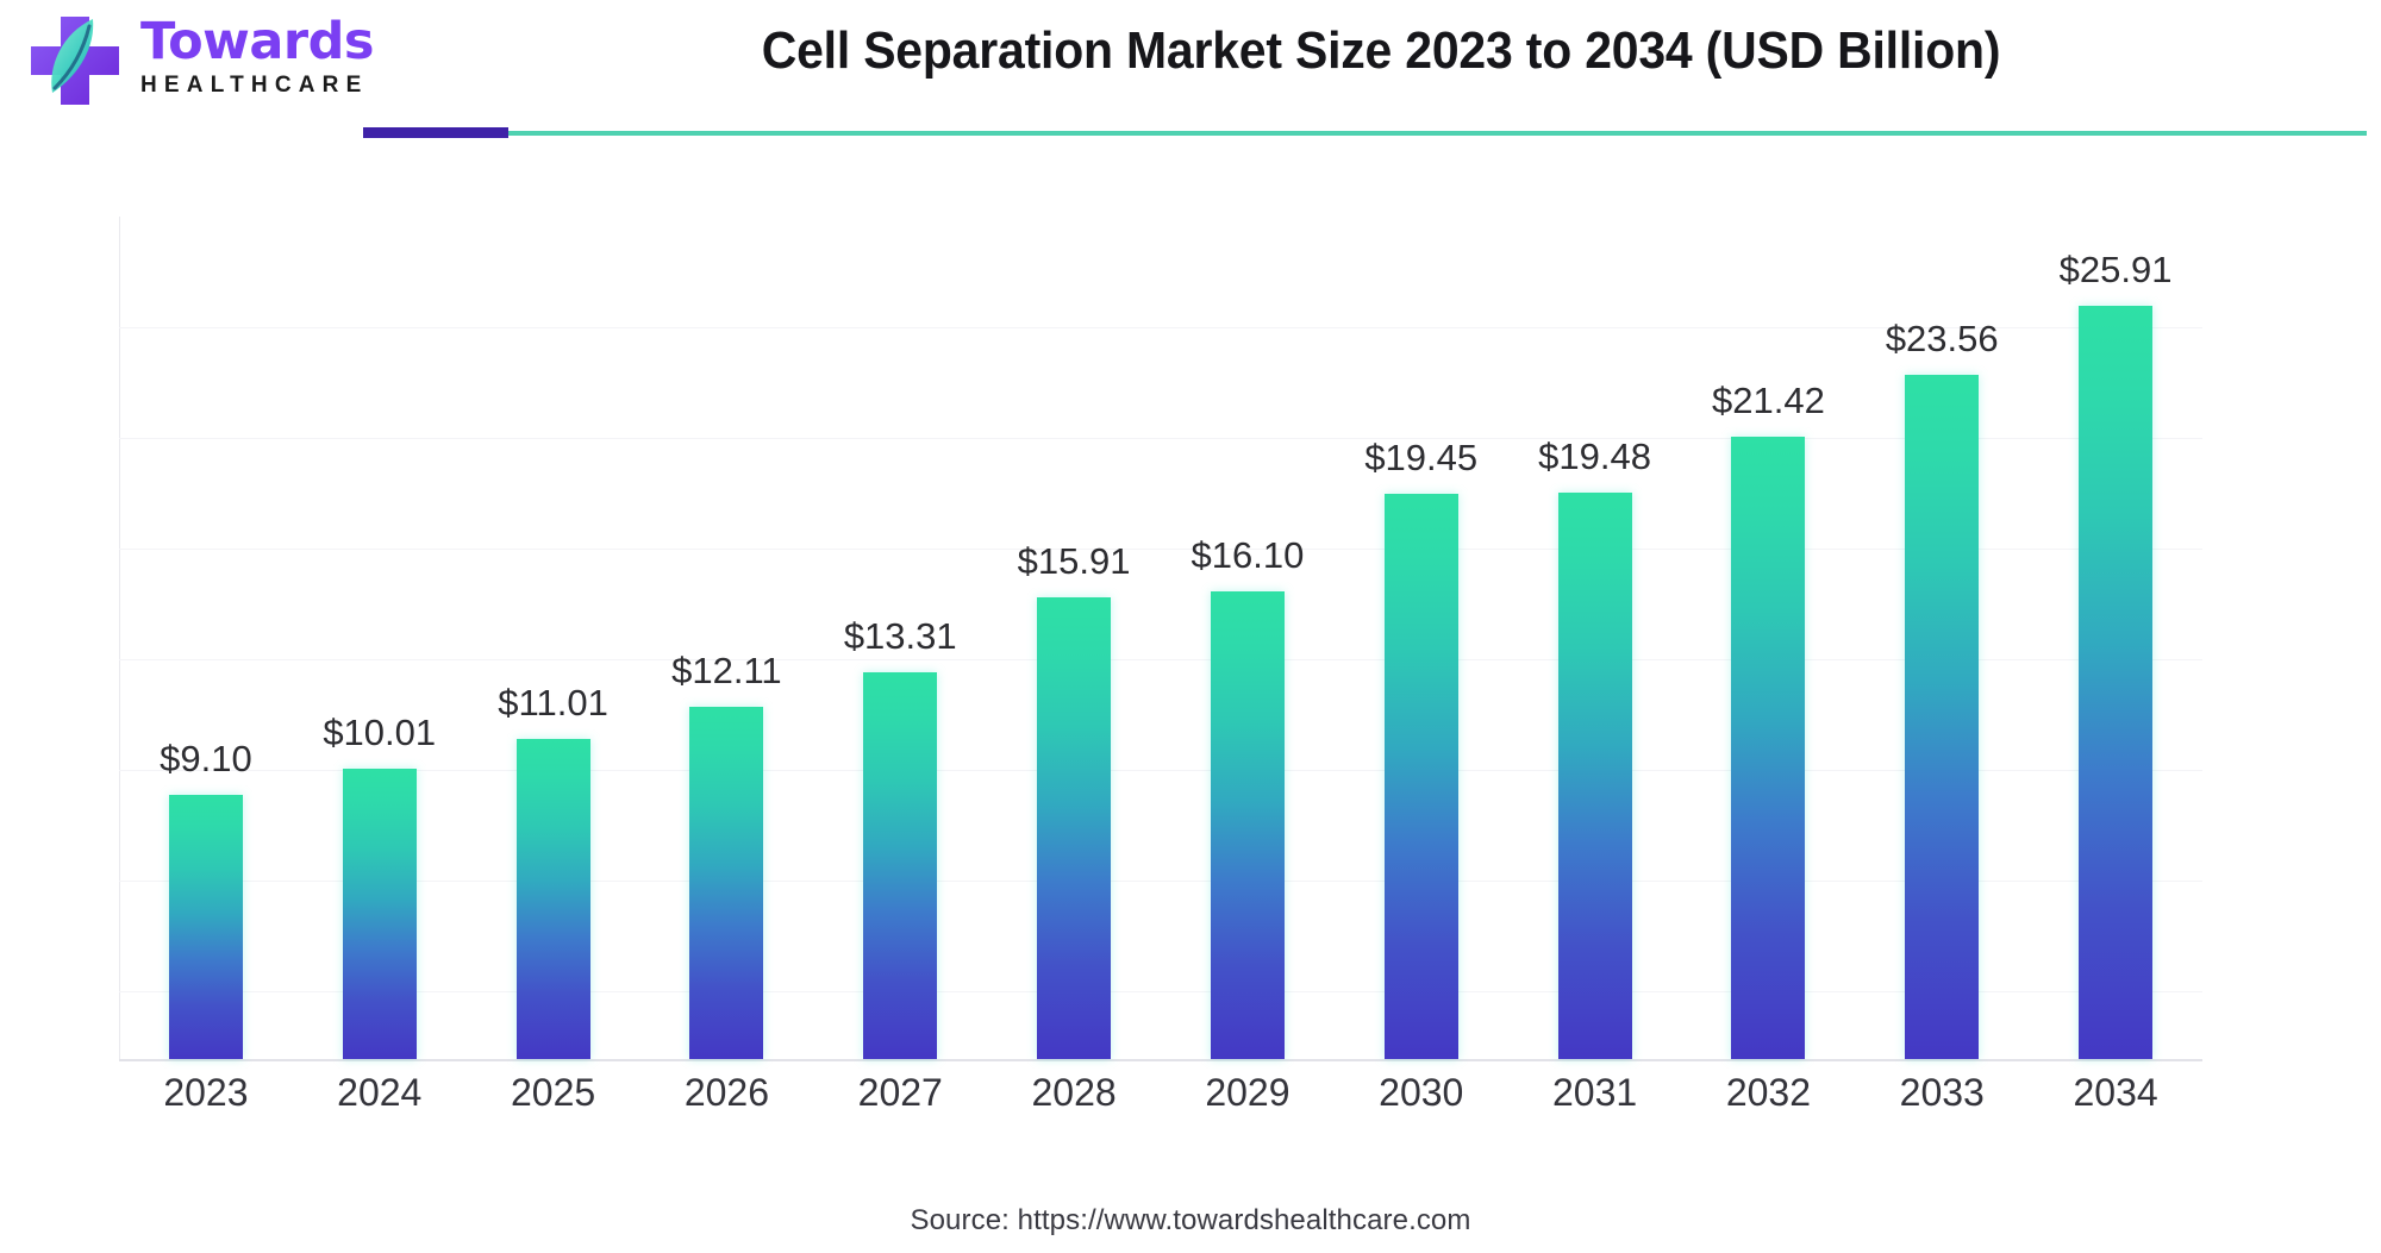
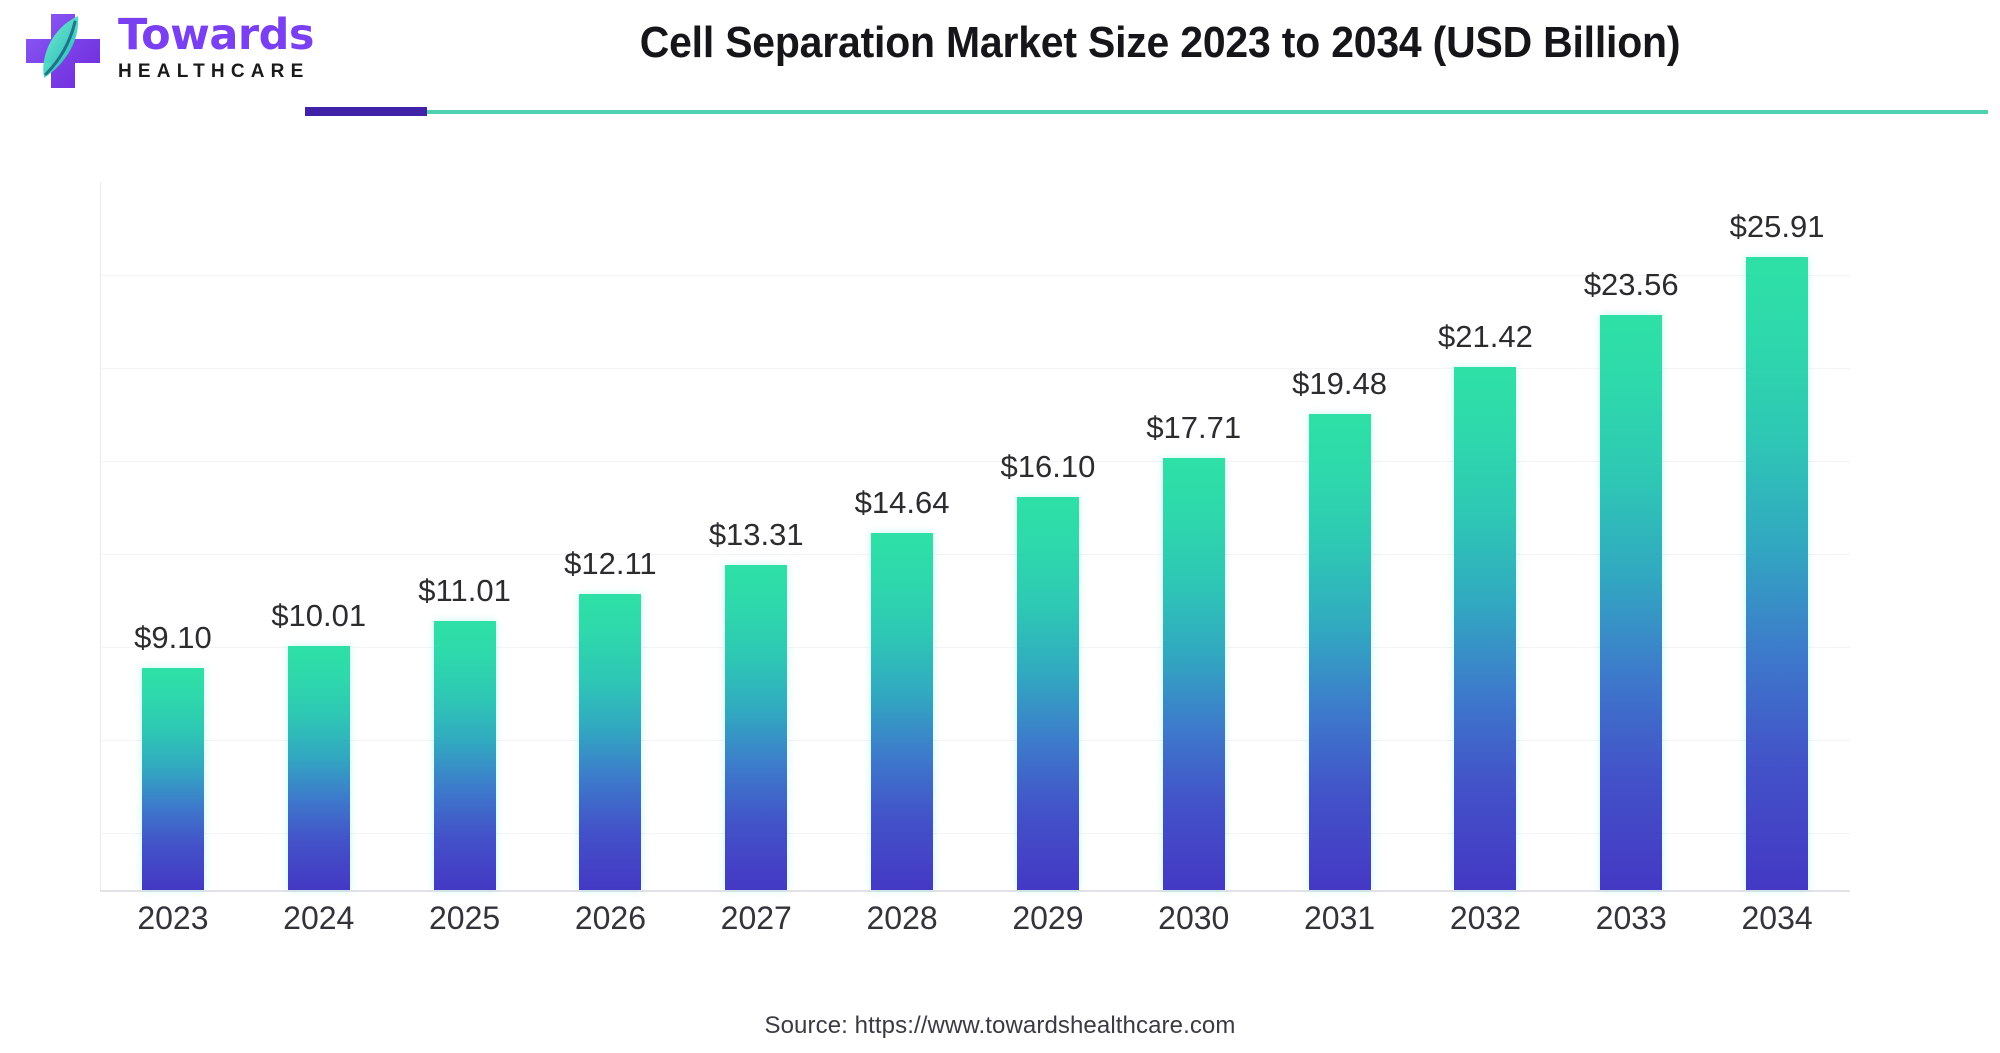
2028: $15.91 -> $14.64
2030: $19.45 -> $17.71
